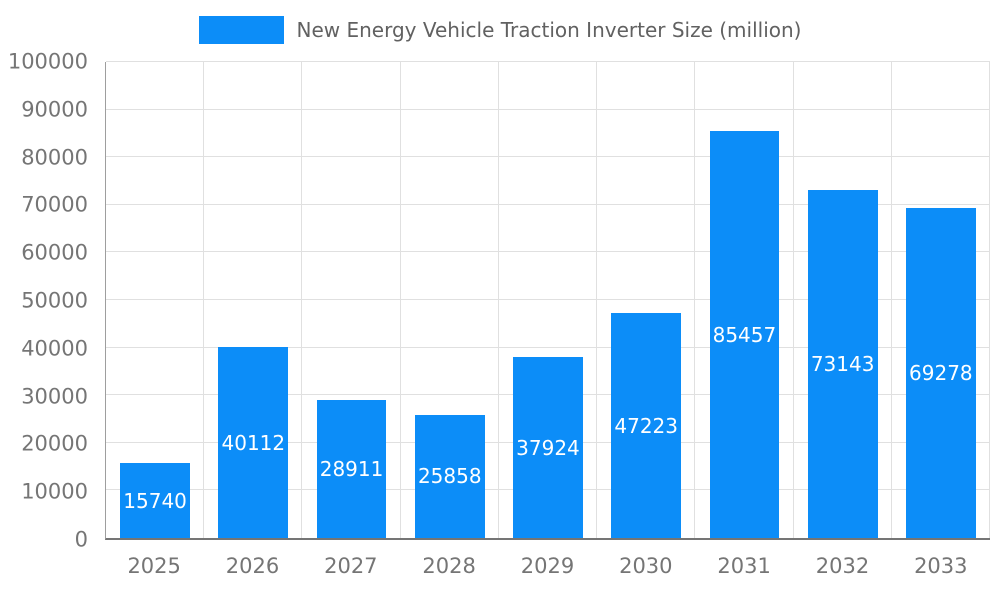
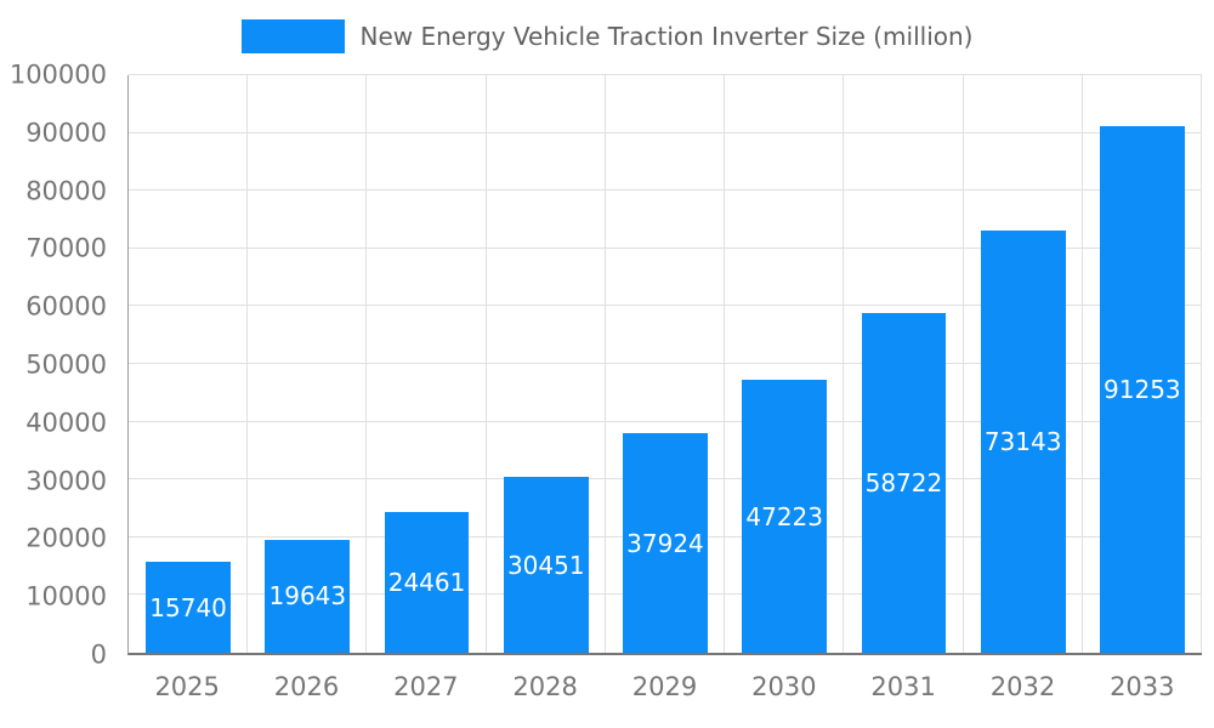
2026: 40112 -> 19643
2027: 28911 -> 24461
2028: 25858 -> 30451
2031: 85457 -> 58722
2033: 69278 -> 91253
